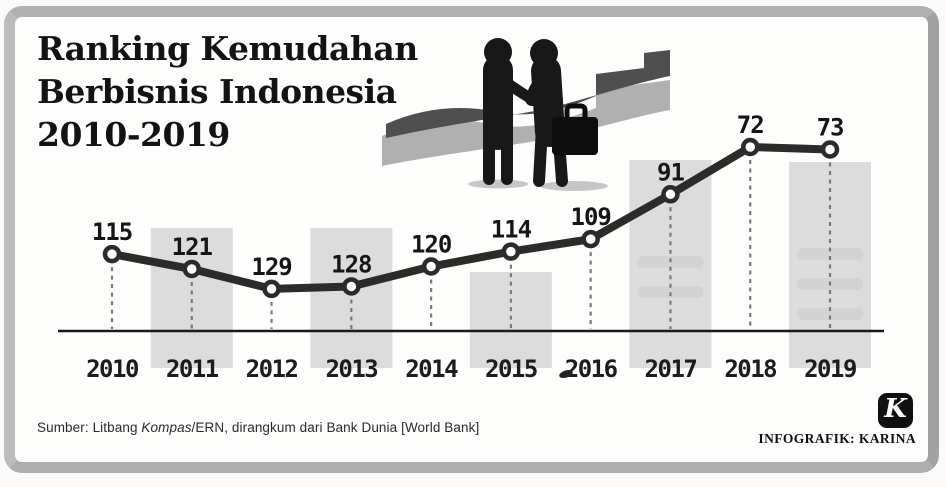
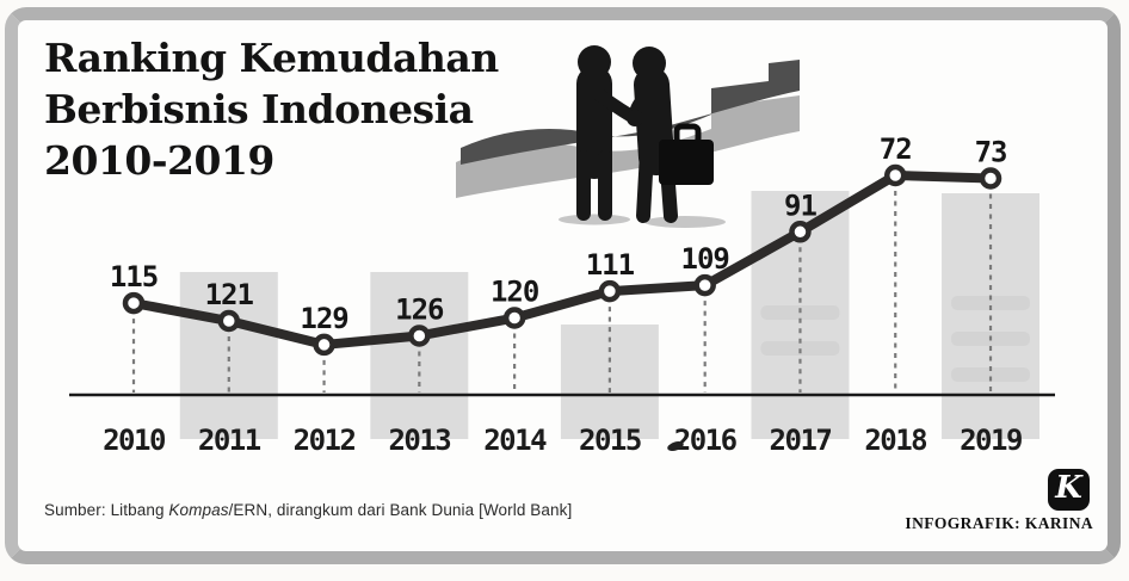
2013: 128 -> 126
2015: 114 -> 111
